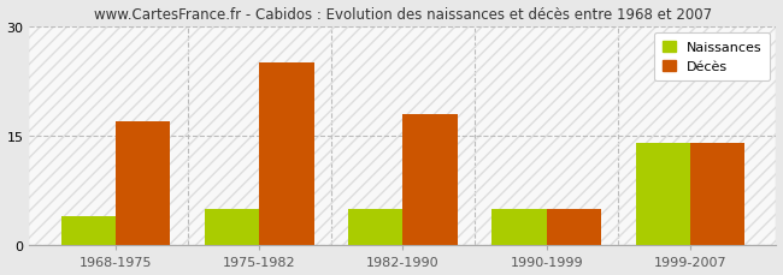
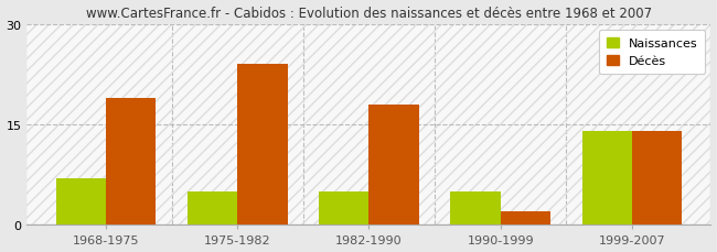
Naissances/1968-1975: 4 -> 7
Décès/1968-1975: 17 -> 19
Décès/1975-1982: 25 -> 24
Décès/1990-1999: 5 -> 2
